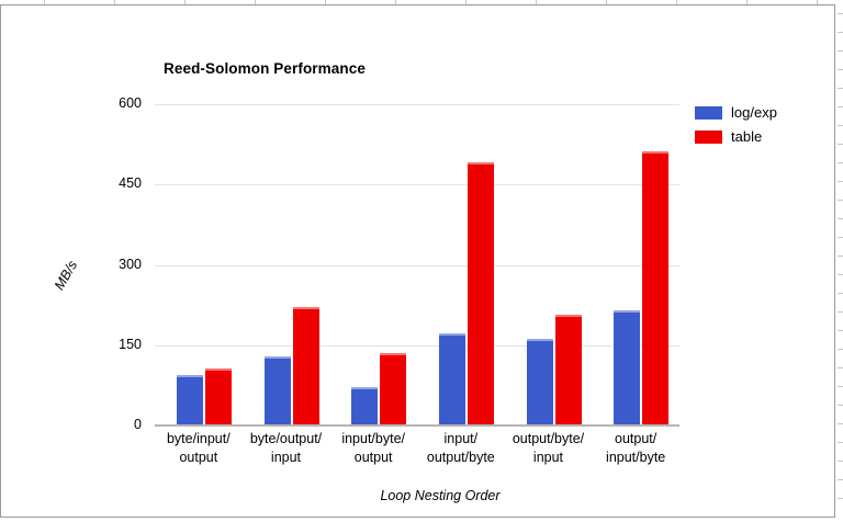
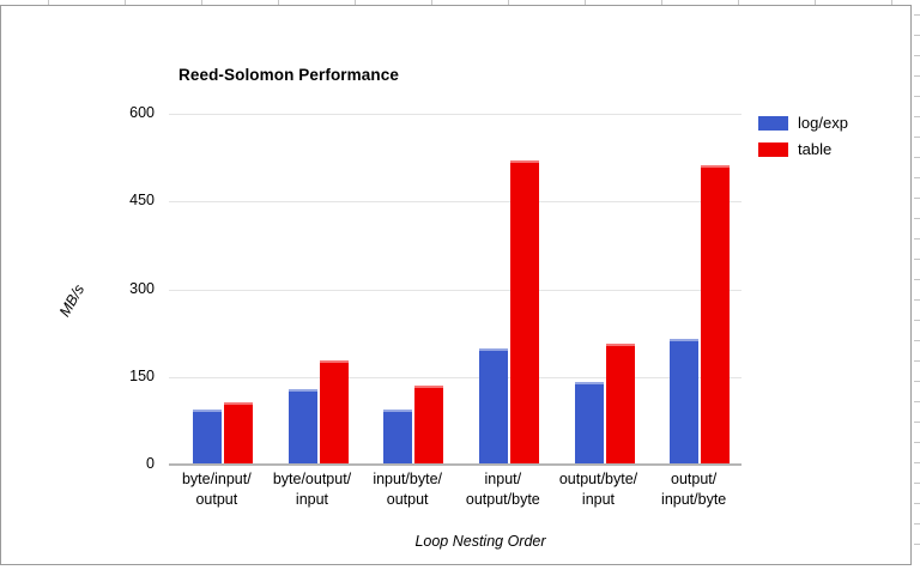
table/byte/output/input: 220 -> 180
log/exp/input/byte/output: 70 -> 90
log/exp/input/output/byte: 170 -> 200
table/input/output/byte: 490 -> 520
log/exp/output/byte/input: 160 -> 140
